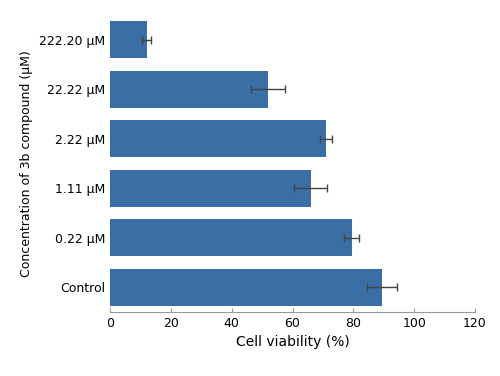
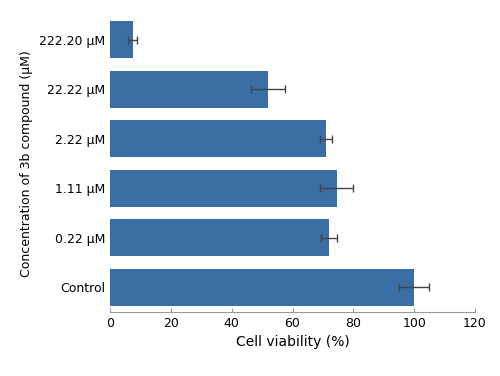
222.20 μM: 12.0 -> 7.5
1.11 μM: 66.0 -> 74.5
0.22 μM: 79.5 -> 72.0
Control: 89.5 -> 100.0
